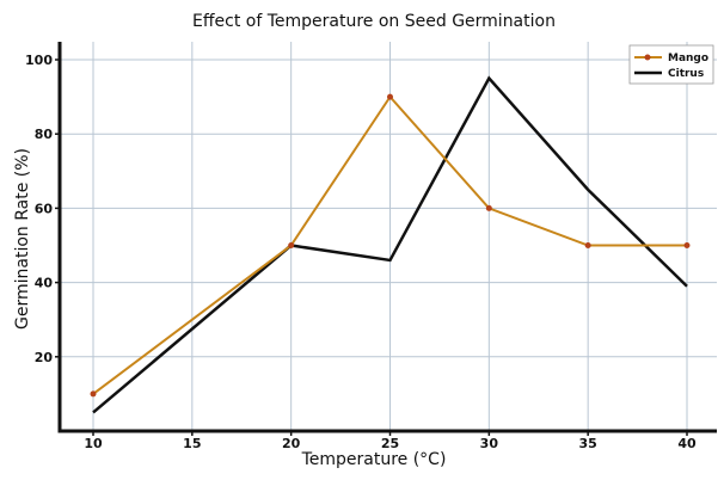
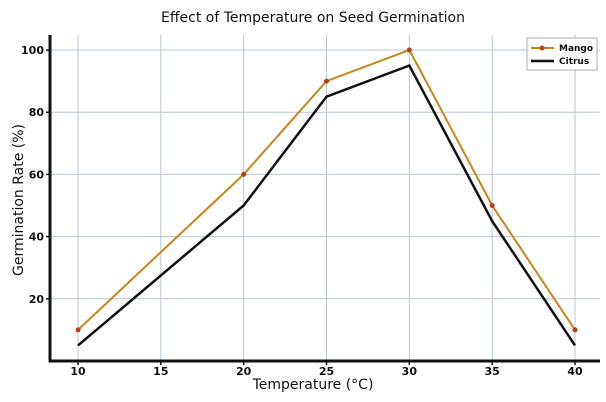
Mango/20: 50 -> 60
Citrus/25: 46 -> 85
Mango/30: 60 -> 100
Citrus/35: 65 -> 45
Mango/40: 50 -> 10
Citrus/40: 39 -> 5
